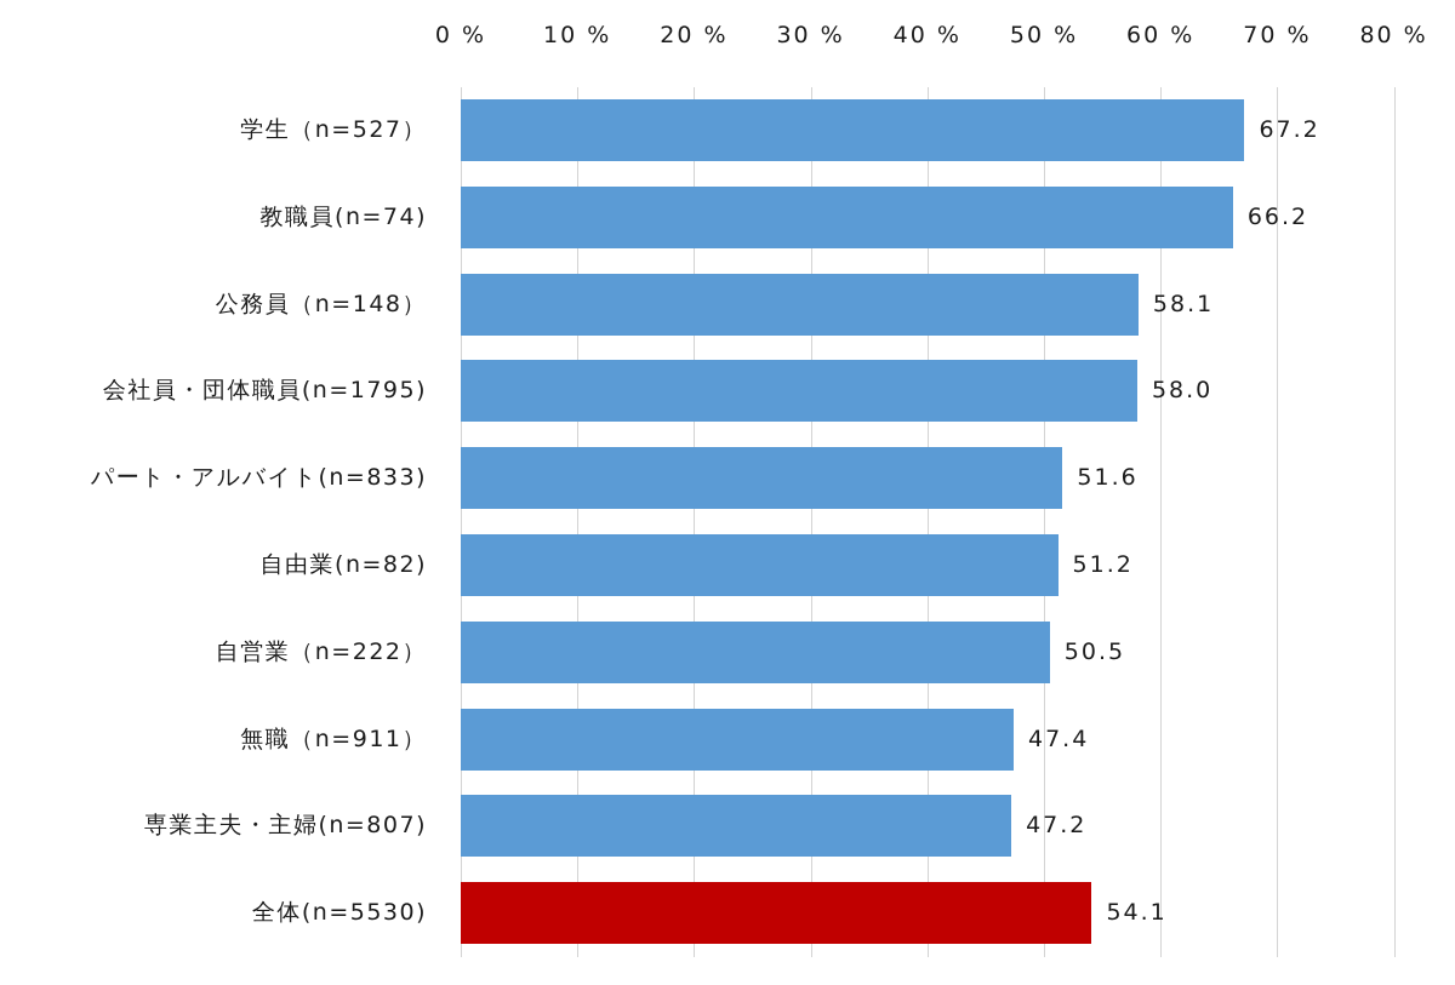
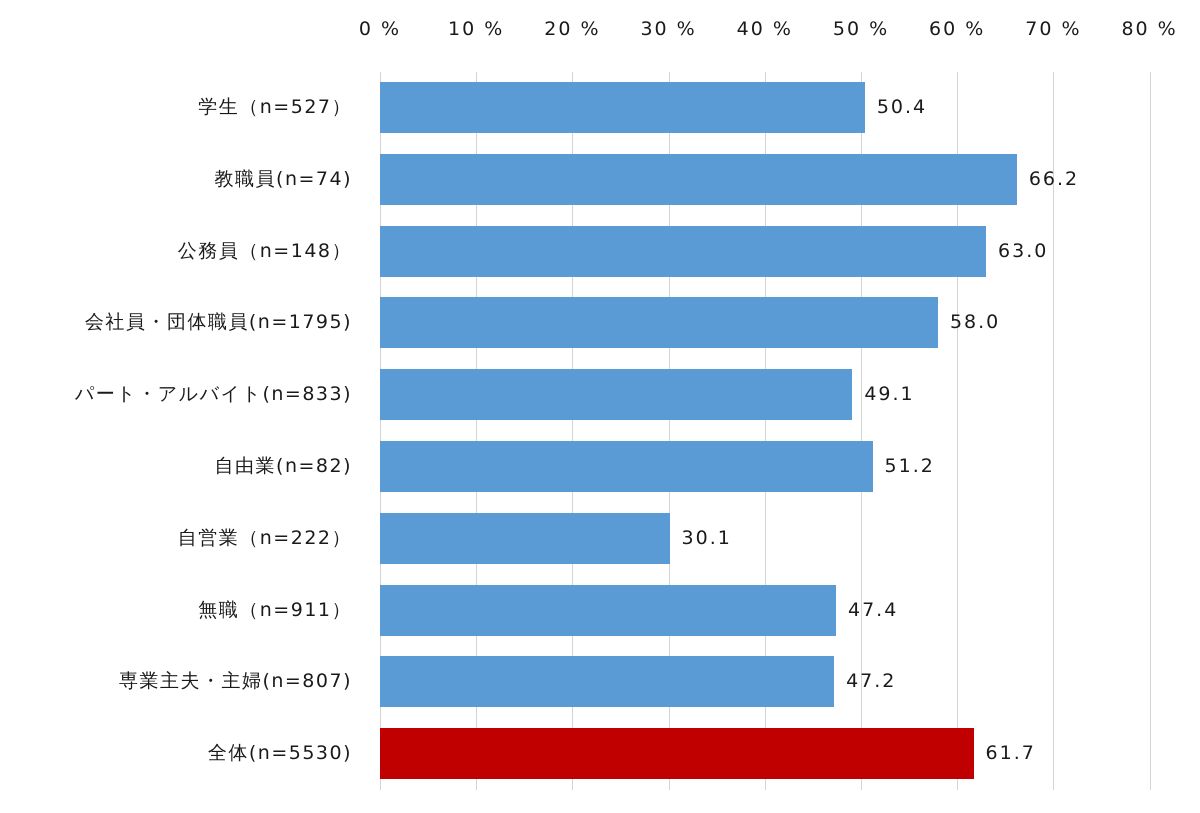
学生（n=527）: 67.2 -> 50.4
公務員（n=148）: 58.1 -> 63.0
パート・アルバイト(n=833): 51.6 -> 49.1
自営業（n=222）: 50.5 -> 30.1
全体(n=5530): 54.1 -> 61.7
